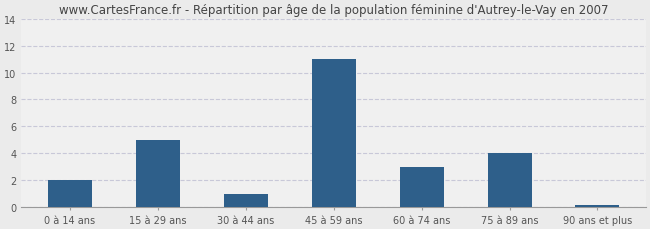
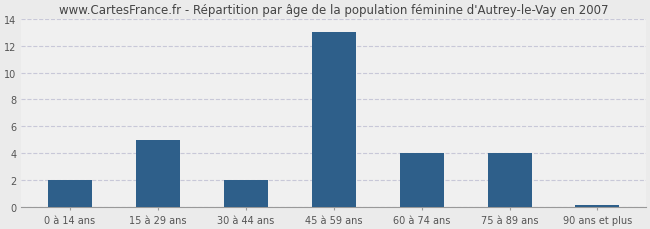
30 à 44 ans: 1.0 -> 2.0
45 à 59 ans: 11.0 -> 13.0
60 à 74 ans: 3.0 -> 4.0
